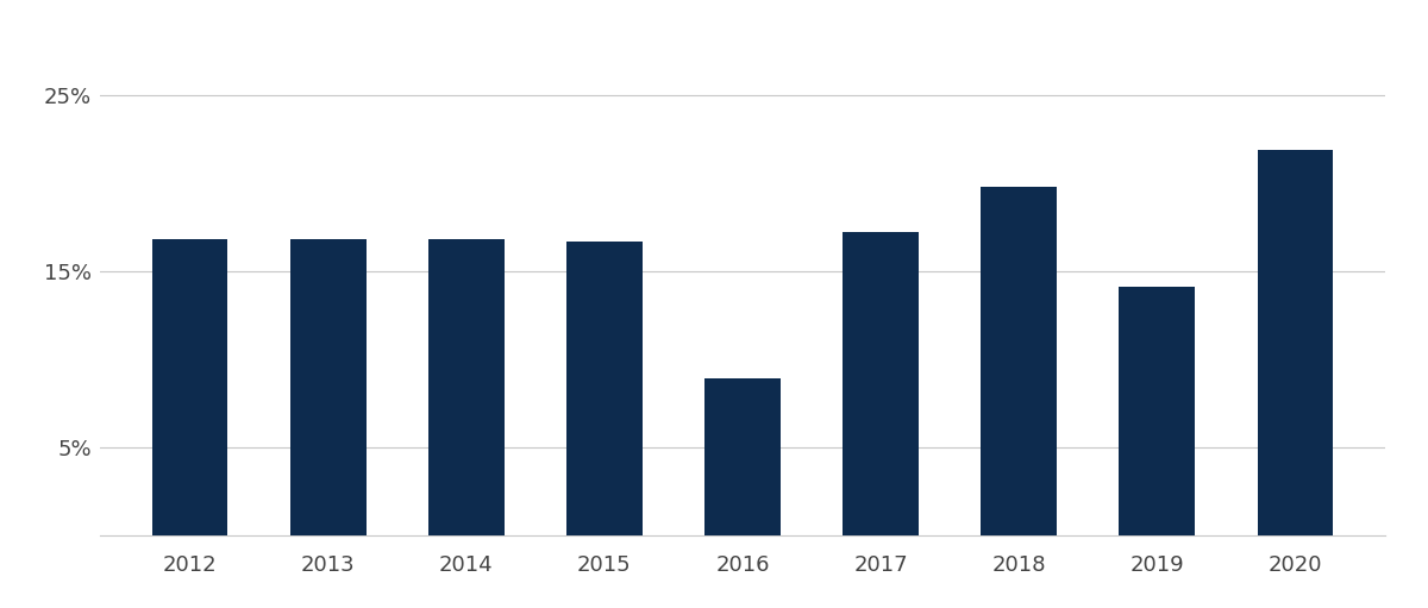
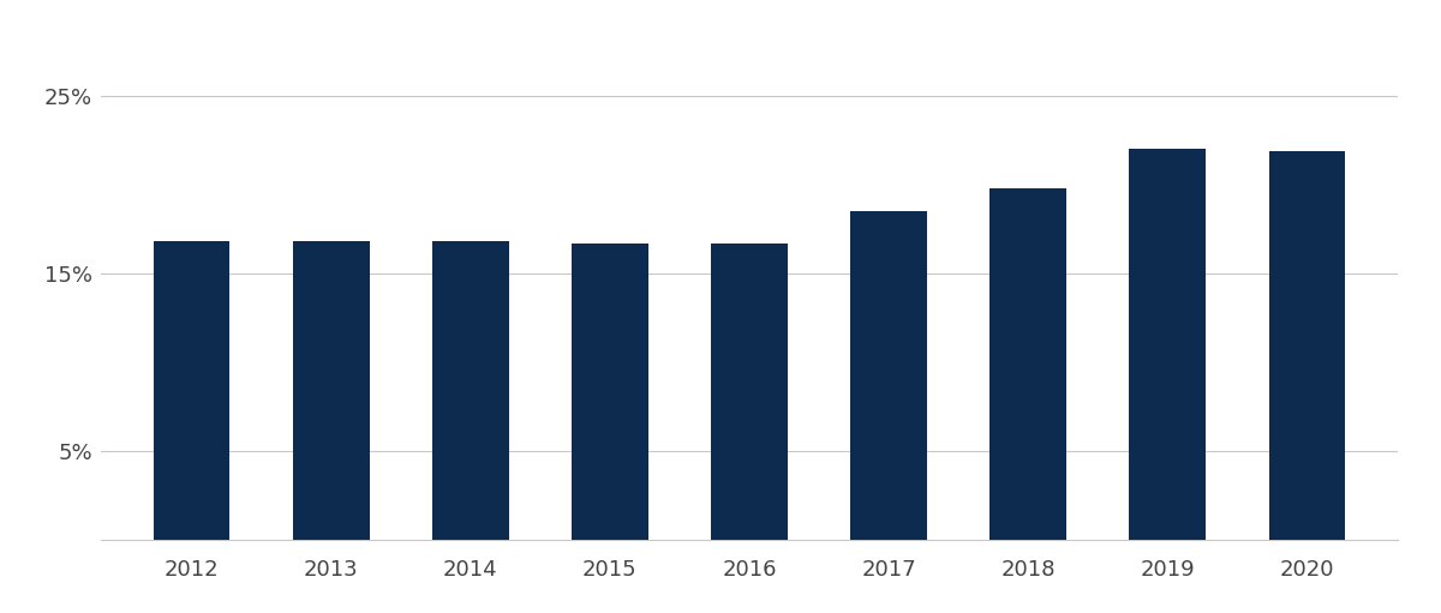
2016: 8.9% -> 16.7%
2017: 17.2% -> 18.5%
2019: 14.1% -> 22.0%
